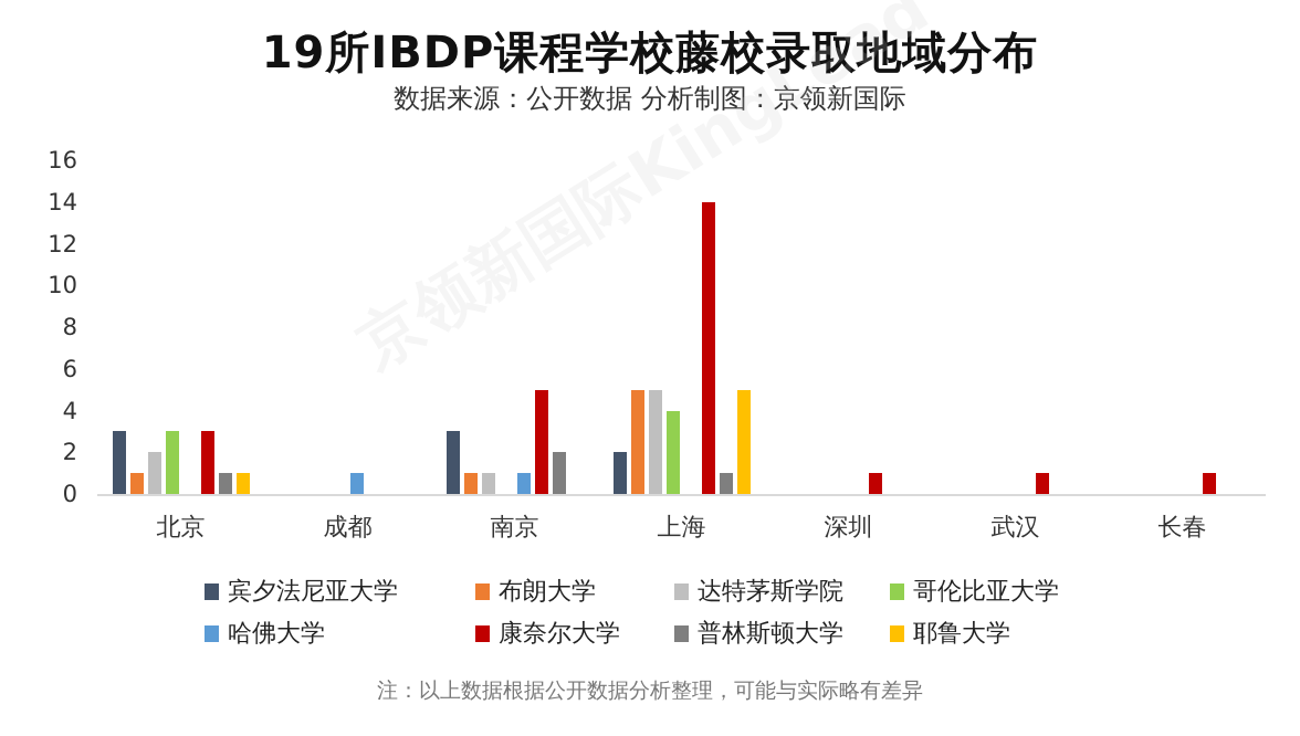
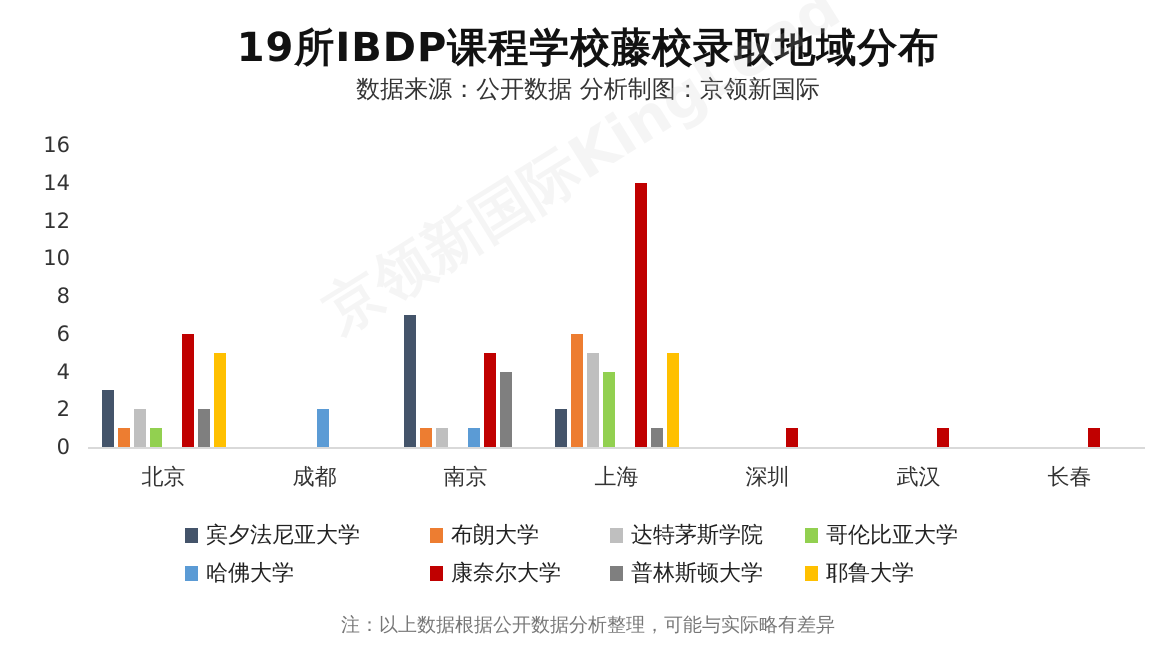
哥伦比亚大学/北京: 3 -> 1
康奈尔大学/北京: 3 -> 6
普林斯顿大学/北京: 1 -> 2
耶鲁大学/北京: 1 -> 5
哈佛大学/成都: 1 -> 2
宾夕法尼亚大学/南京: 3 -> 7
普林斯顿大学/南京: 2 -> 4
布朗大学/上海: 5 -> 6
